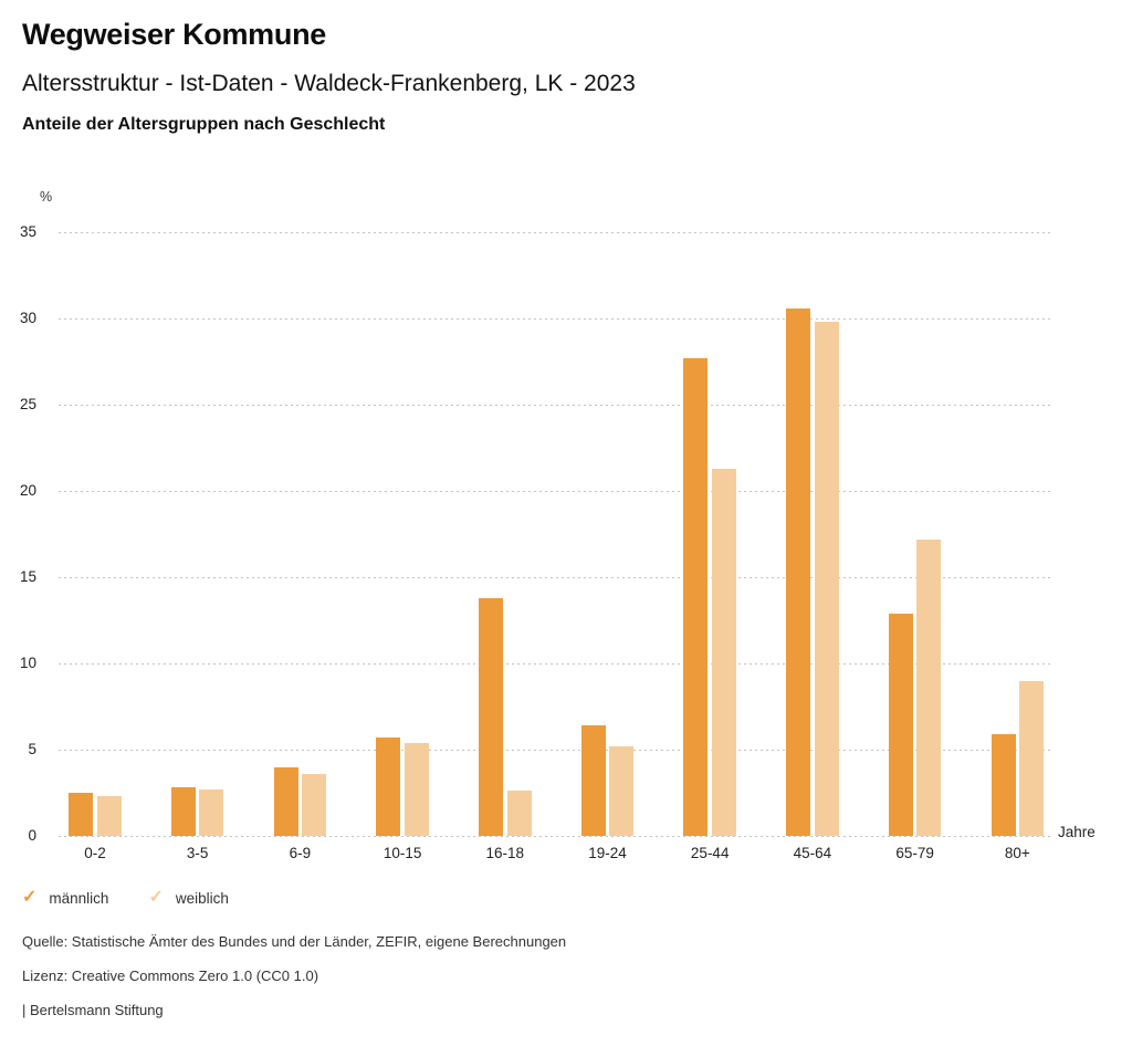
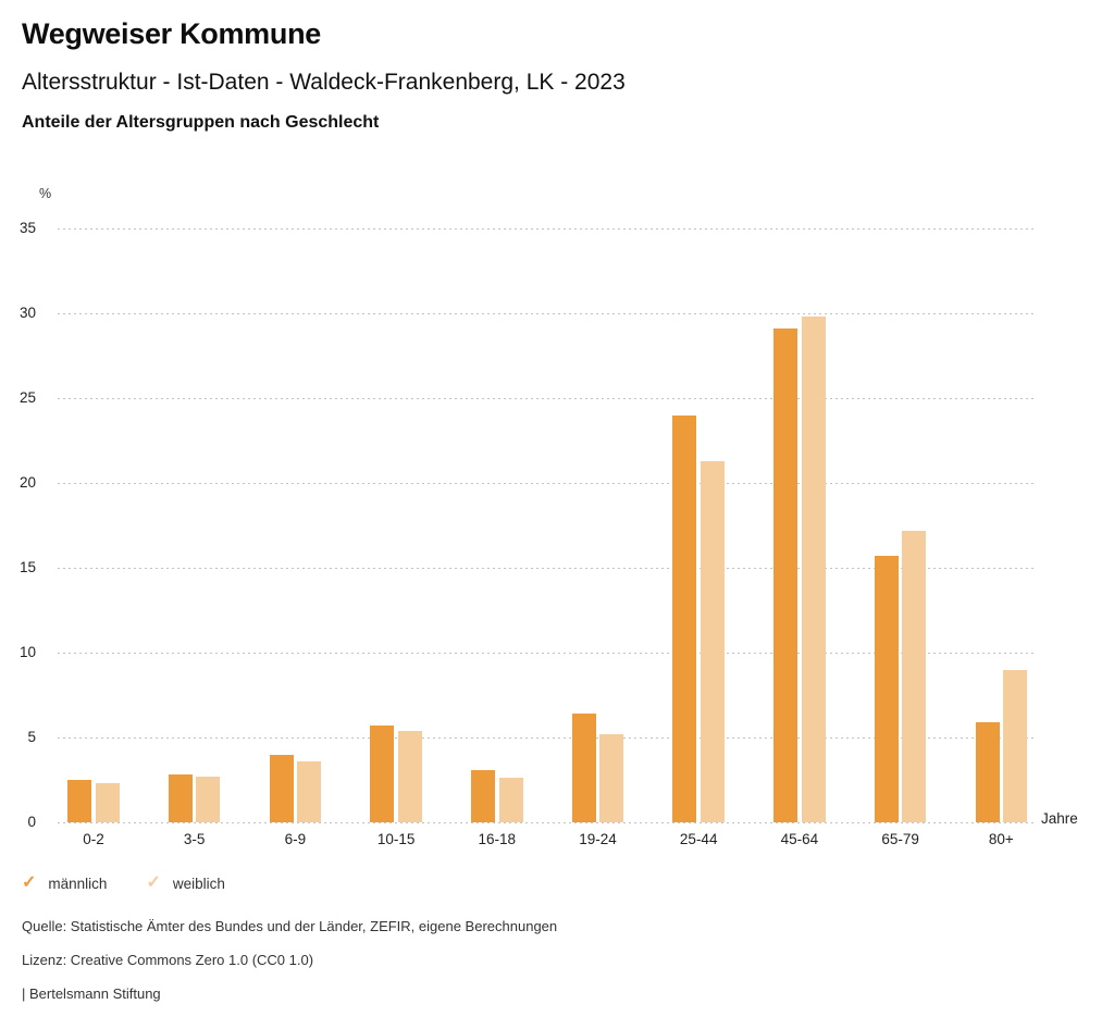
männlich/16-18: 13.8 -> 3.1
männlich/25-44: 27.7 -> 24.0
männlich/45-64: 30.6 -> 29.1
männlich/65-79: 12.9 -> 15.7
